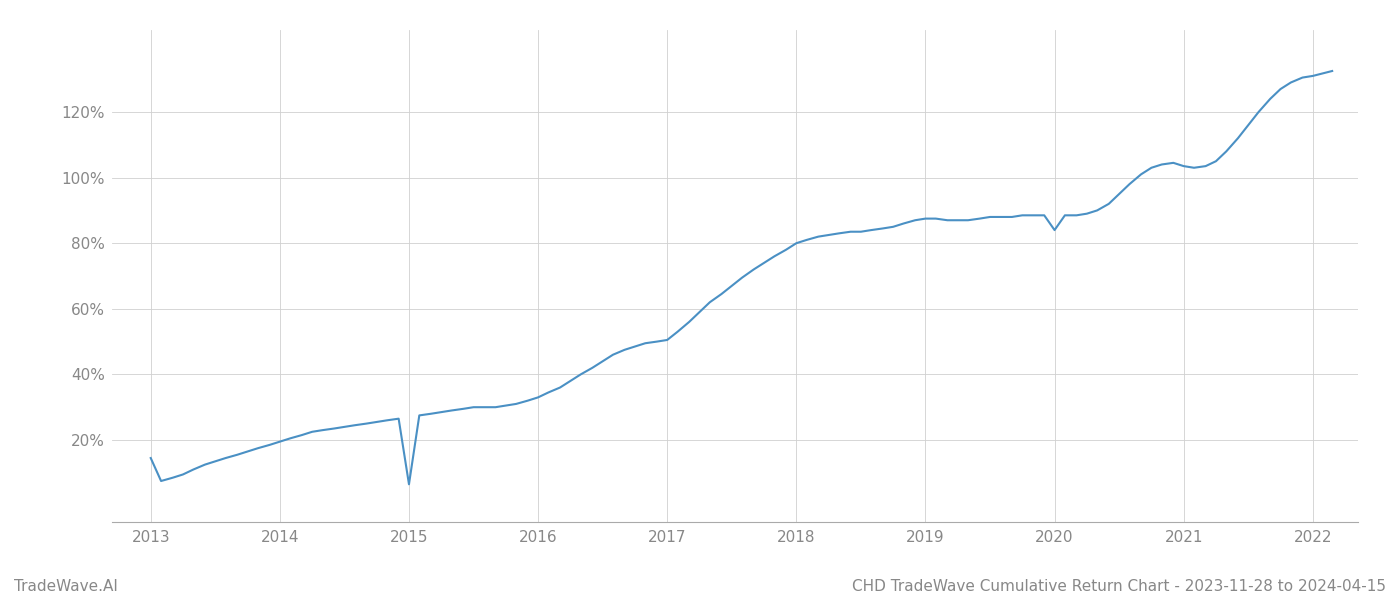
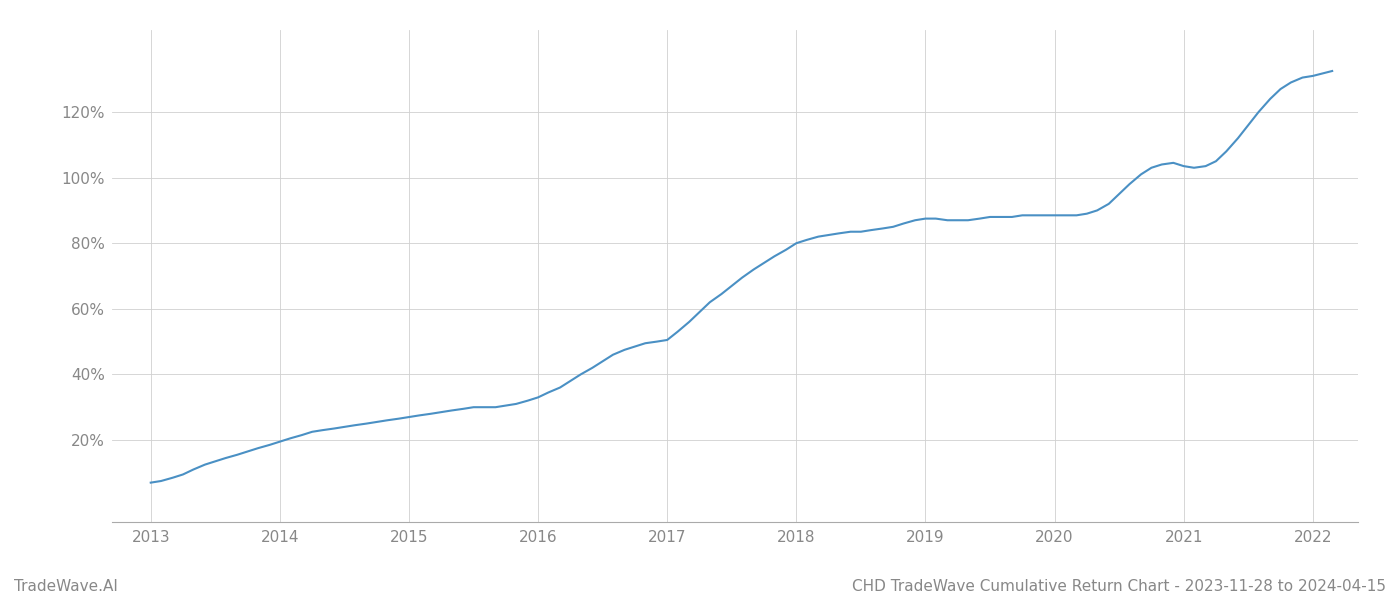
2013: 14.5% -> 7.0%
2015: 6.5% -> 27.0%
2020: 84.0% -> 88.5%
